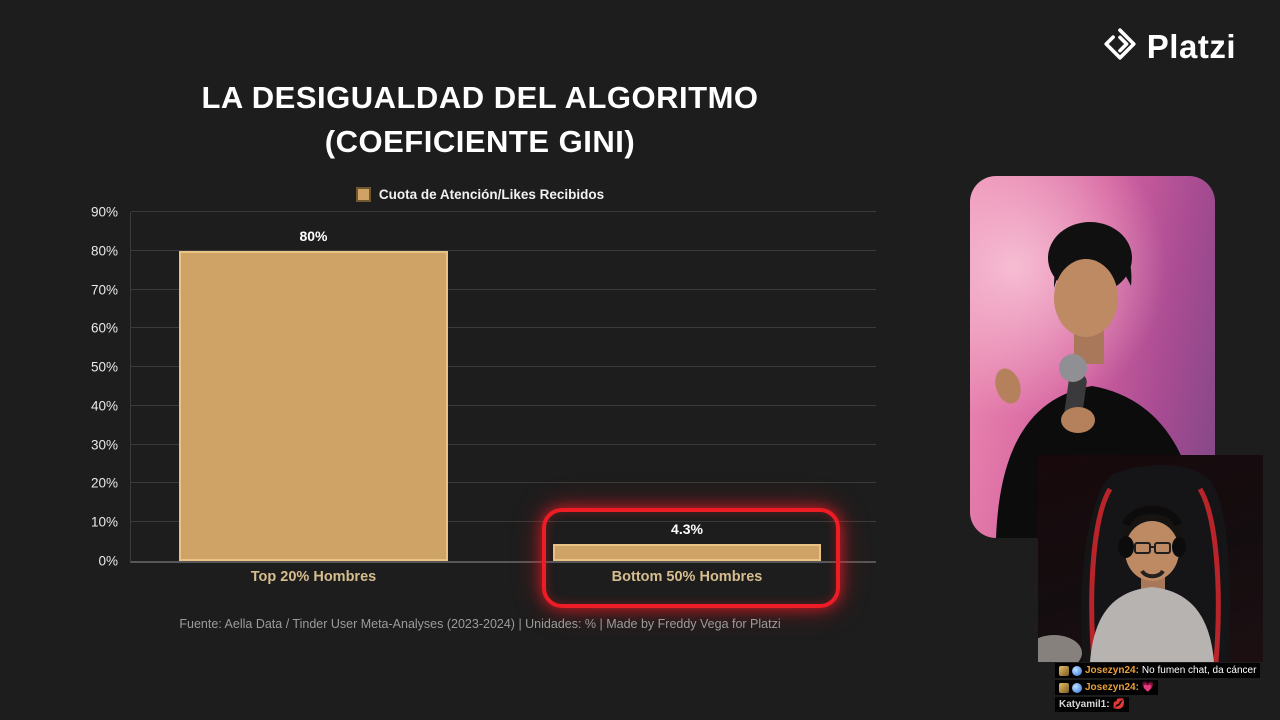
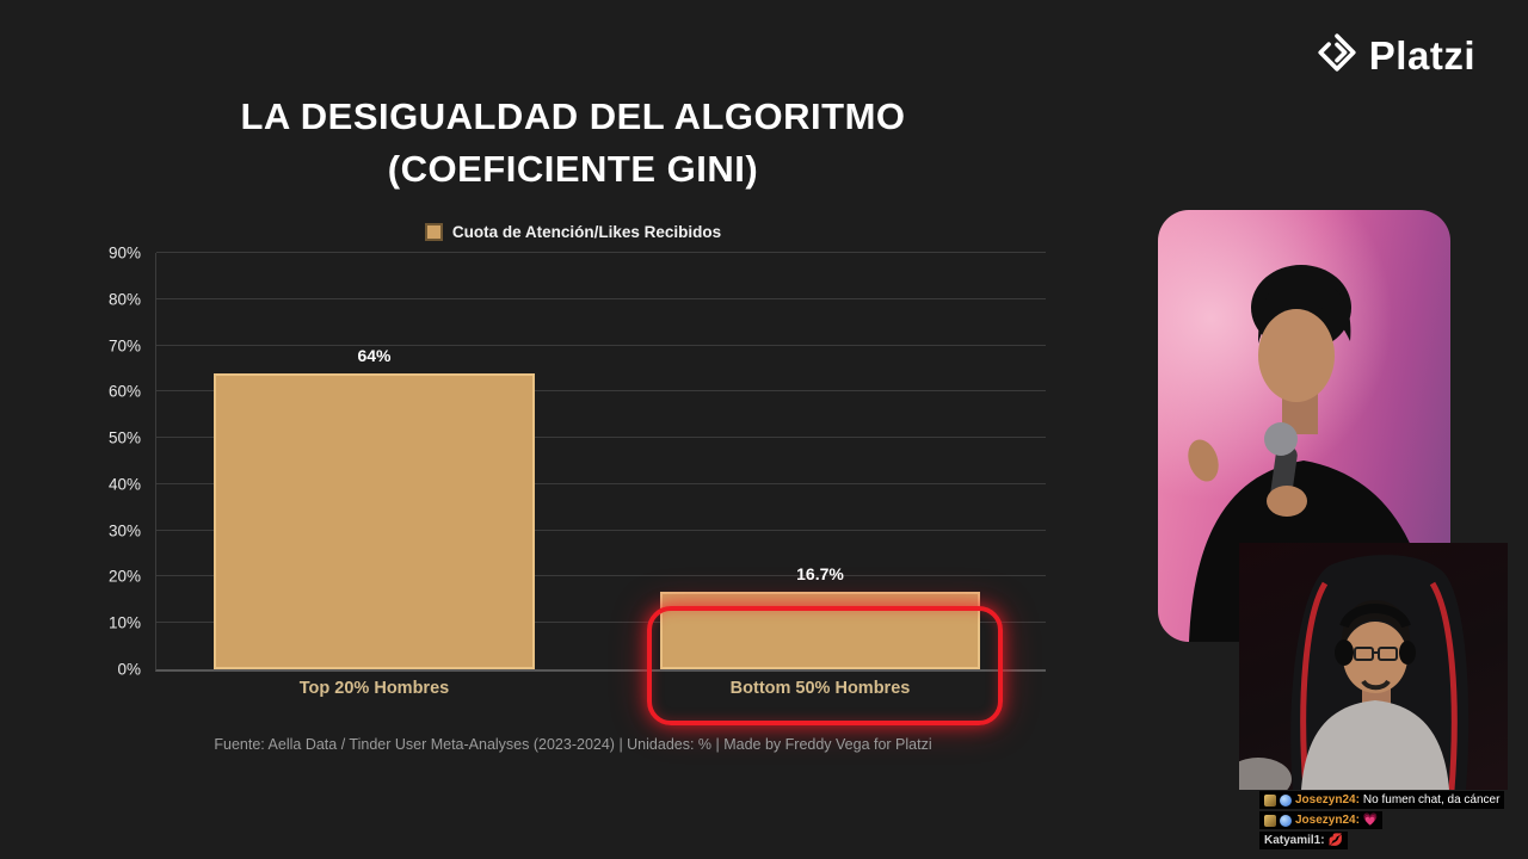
Top 20% Hombres: 80% -> 64%
Bottom 50% Hombres: 4.3% -> 16.7%
